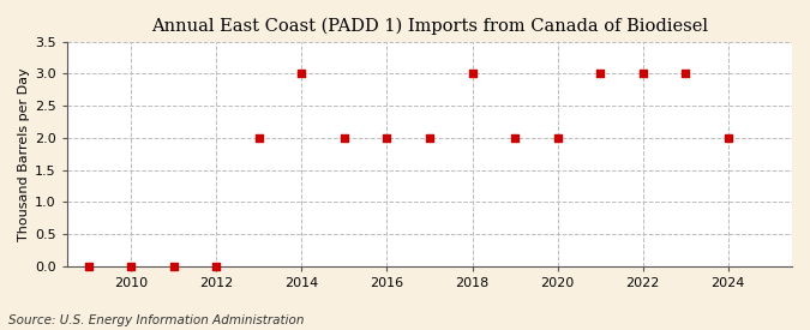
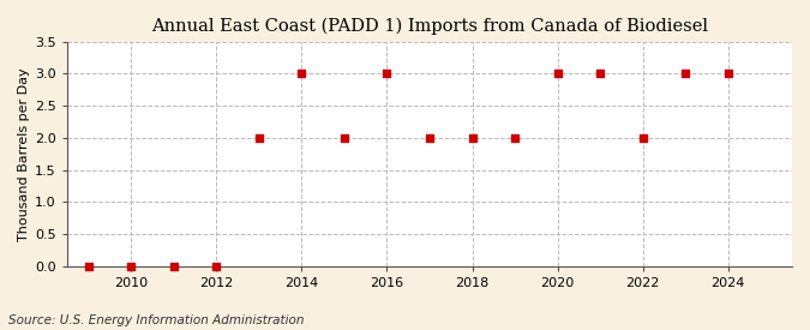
2016: 2 -> 3
2018: 3 -> 2
2020: 2 -> 3
2022: 3 -> 2
2024: 2 -> 3
